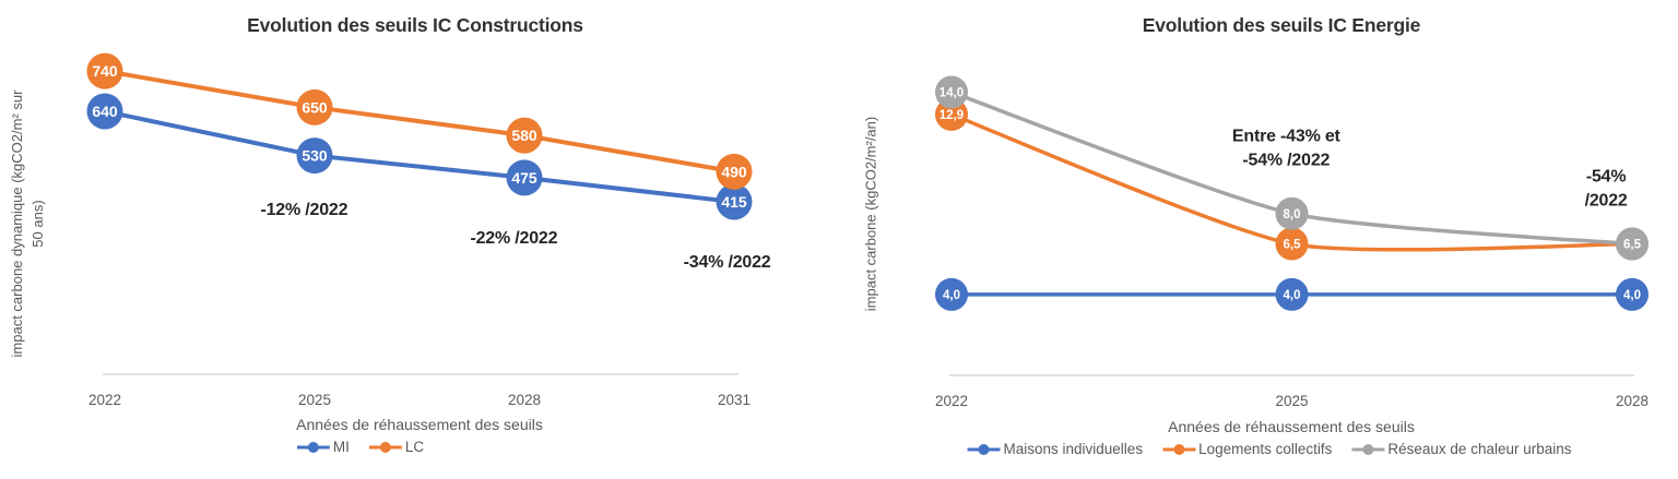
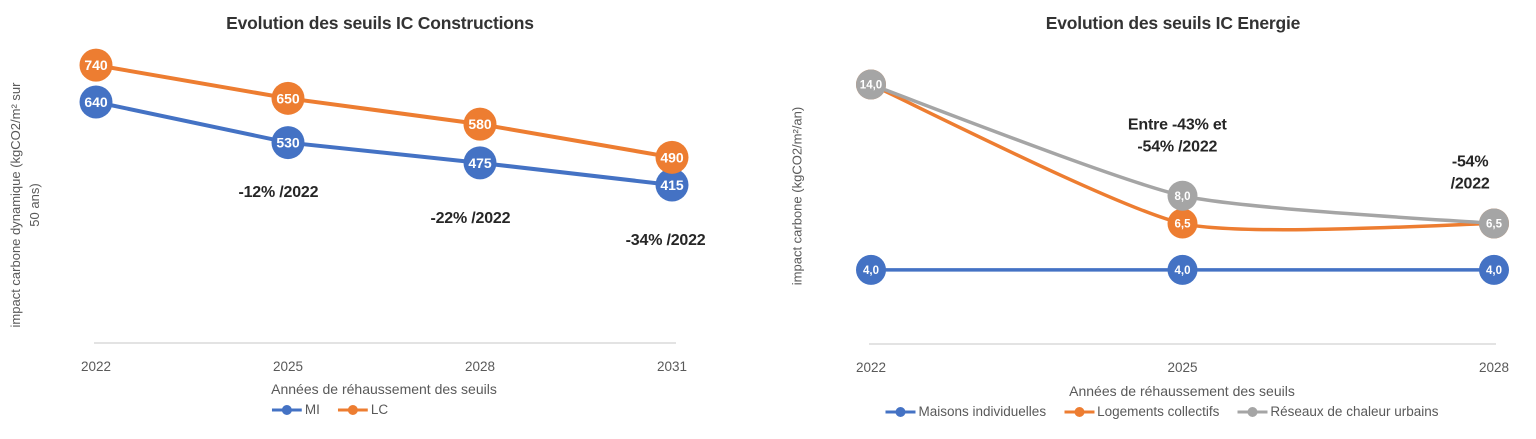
Evolution des seuils IC Energie/Logements collectifs/2022: 12,9 -> 14,0
